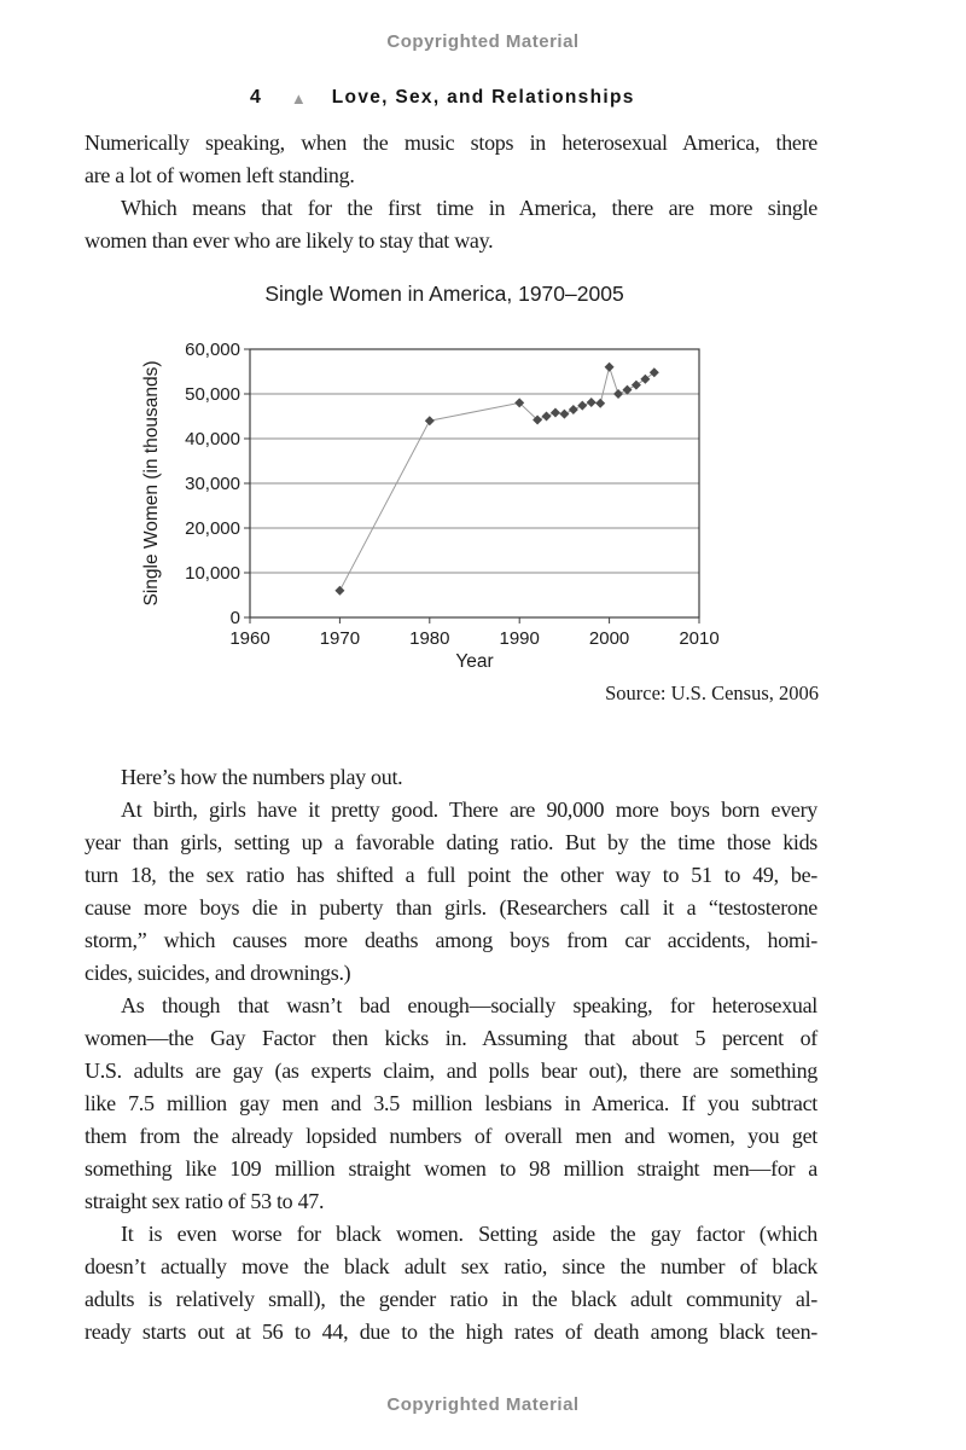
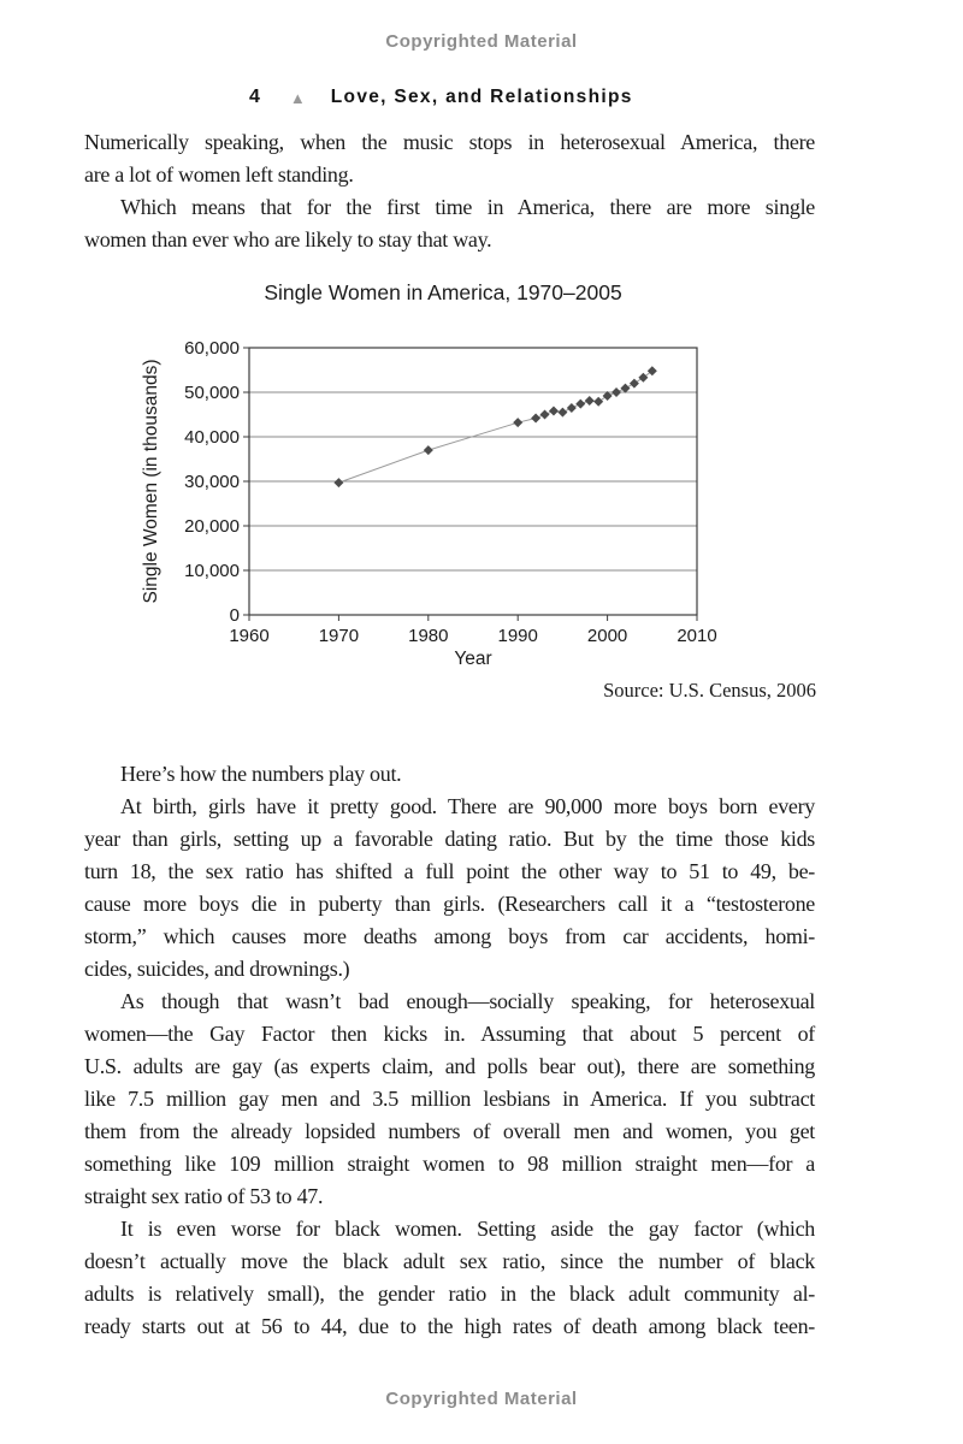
1970: 6000 -> 30000
1980: 44000 -> 37000
1990: 48000 -> 43000
2000: 56000 -> 49000
